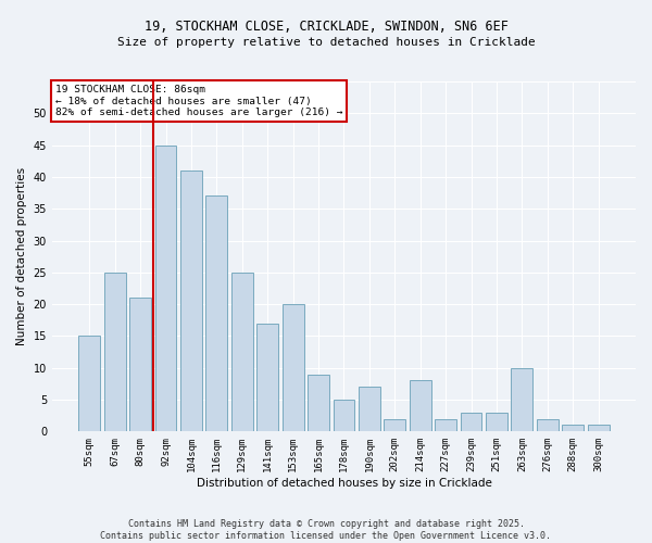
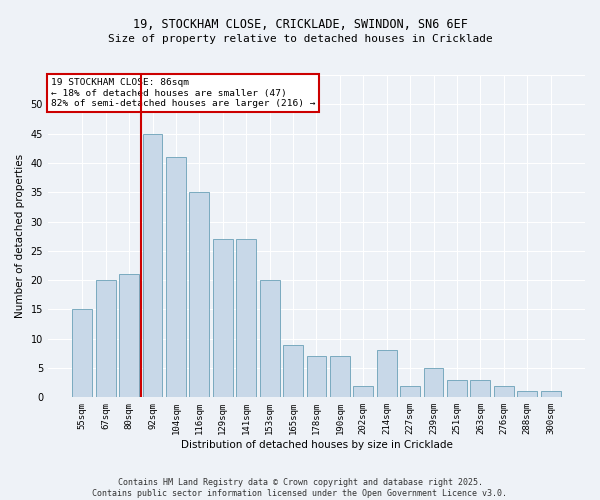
67sqm: 25 -> 20
116sqm: 37 -> 35
129sqm: 25 -> 27
141sqm: 17 -> 27
178sqm: 5 -> 7
239sqm: 3 -> 5
263sqm: 10 -> 3
